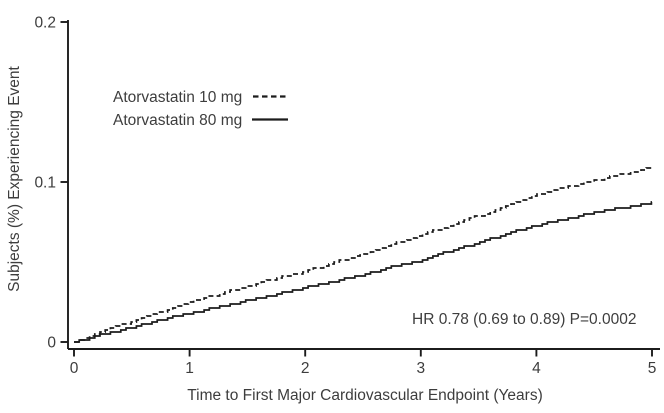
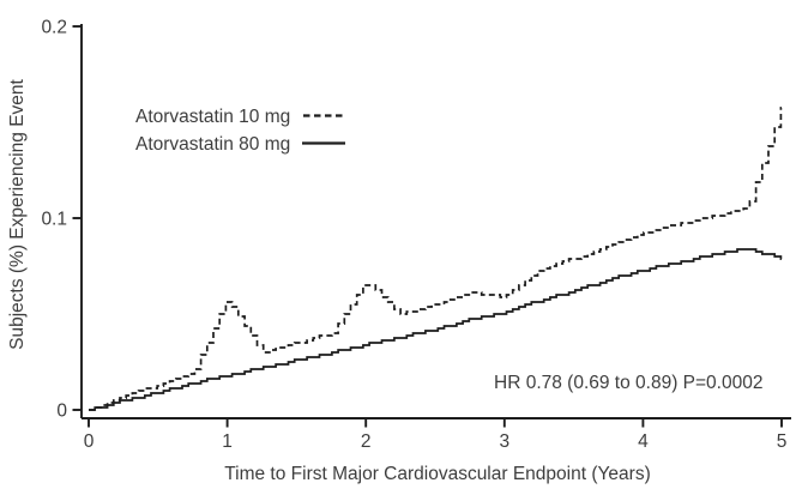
Atorvastatin 10 mg/1: 0.025 -> 0.058
Atorvastatin 10 mg/2: 0.044 -> 0.067
Atorvastatin 10 mg/3: 0.067 -> 0.059
Atorvastatin 10 mg/5: 0.109 -> 0.158
Atorvastatin 80 mg/5: 0.087 -> 0.079
